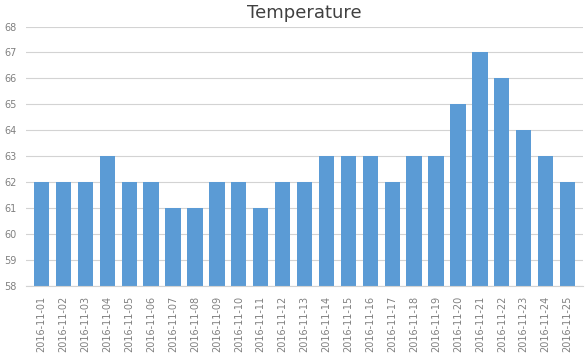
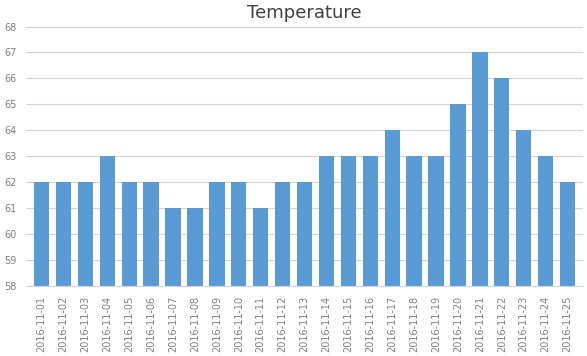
2016-11-17: 62 -> 64
